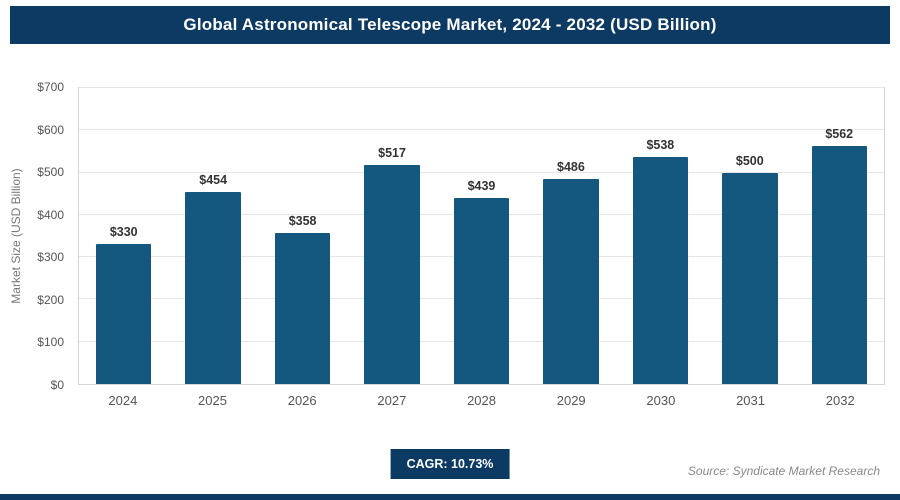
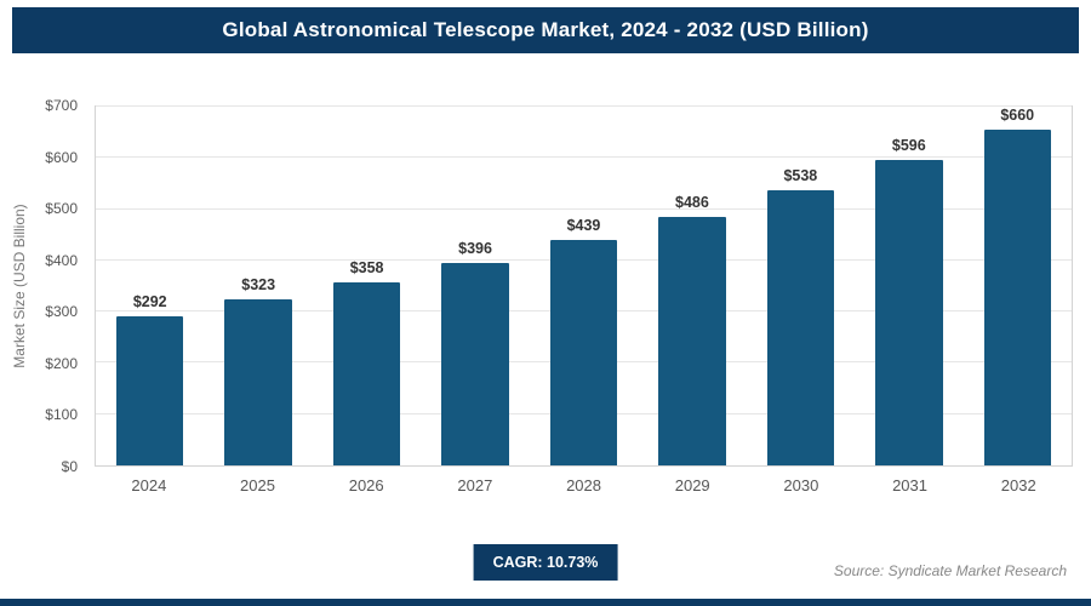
2024: $330 -> $292
2025: $454 -> $323
2027: $517 -> $396
2031: $500 -> $596
2032: $562 -> $660
